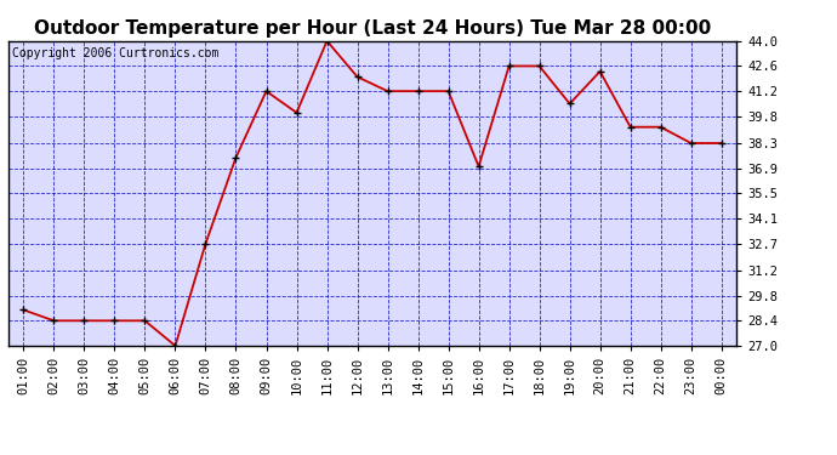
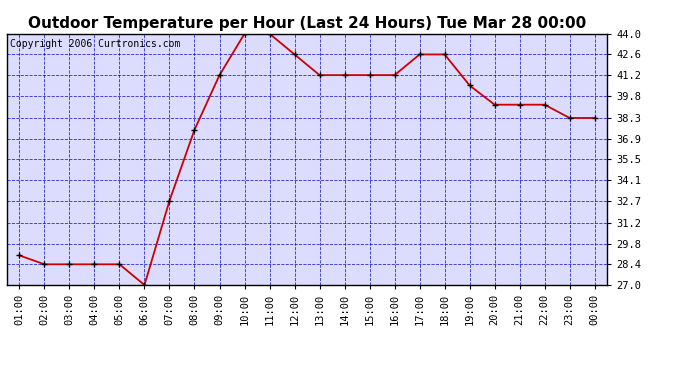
10:00: 40.0 -> 44.0
12:00: 42.0 -> 42.6
16:00: 37.0 -> 41.2
20:00: 42.3 -> 39.2
